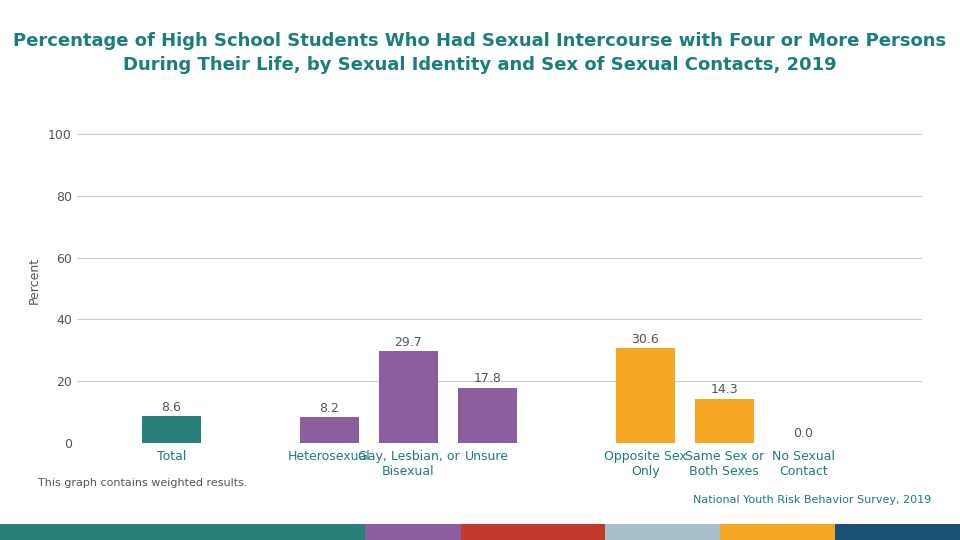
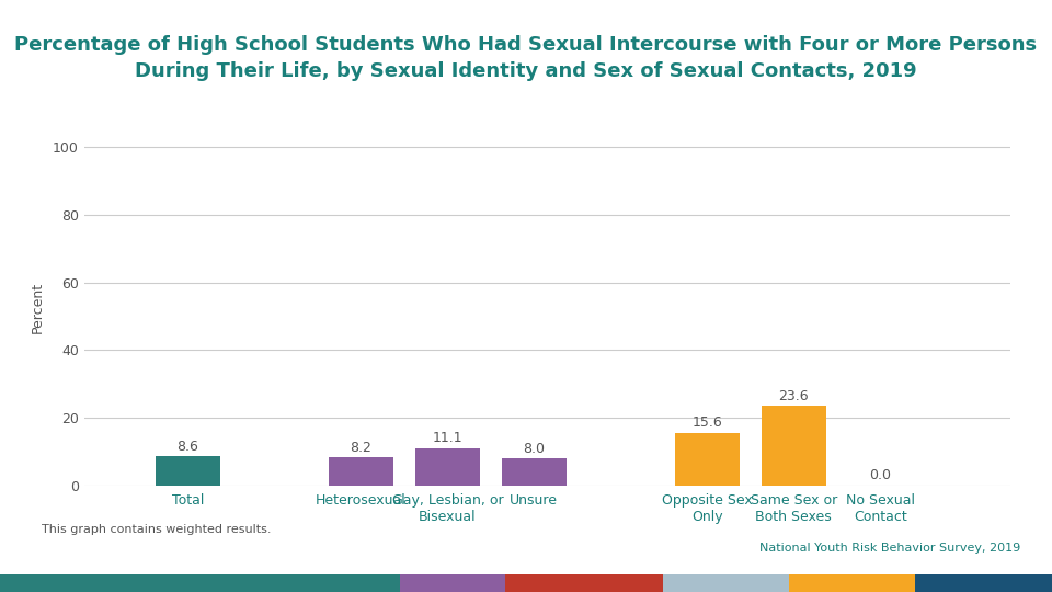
Gay, Lesbian, or Bisexual: 29.7 -> 11.1
Unsure: 17.8 -> 8.0
Opposite Sex Only: 30.6 -> 15.6
Same Sex or Both Sexes: 14.3 -> 23.6
